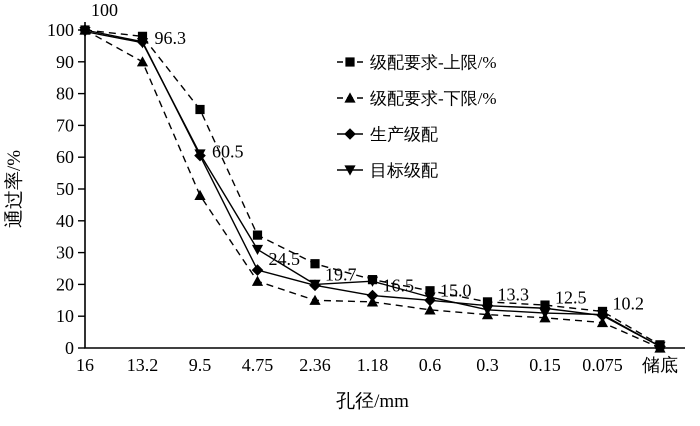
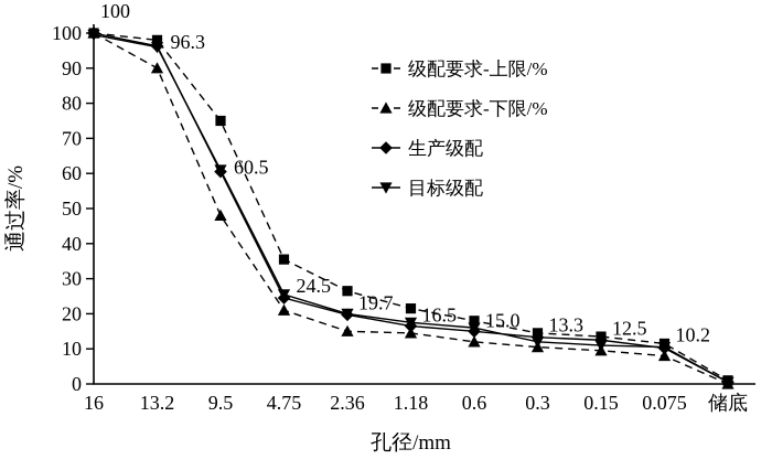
目标级配/4.75: 31 -> 26
目标级配/1.18: 21 -> 18
